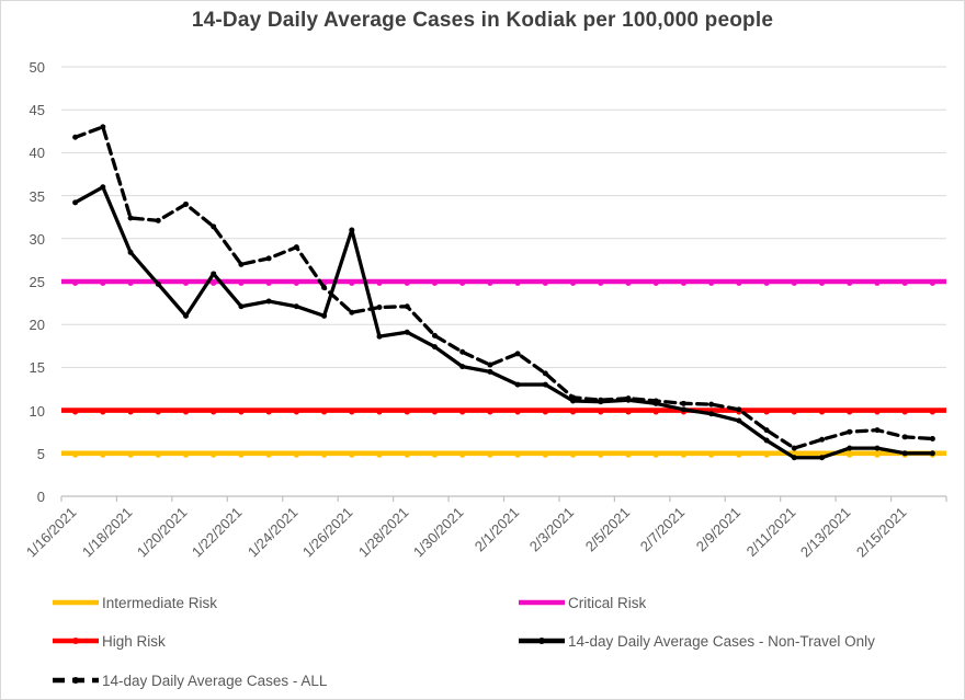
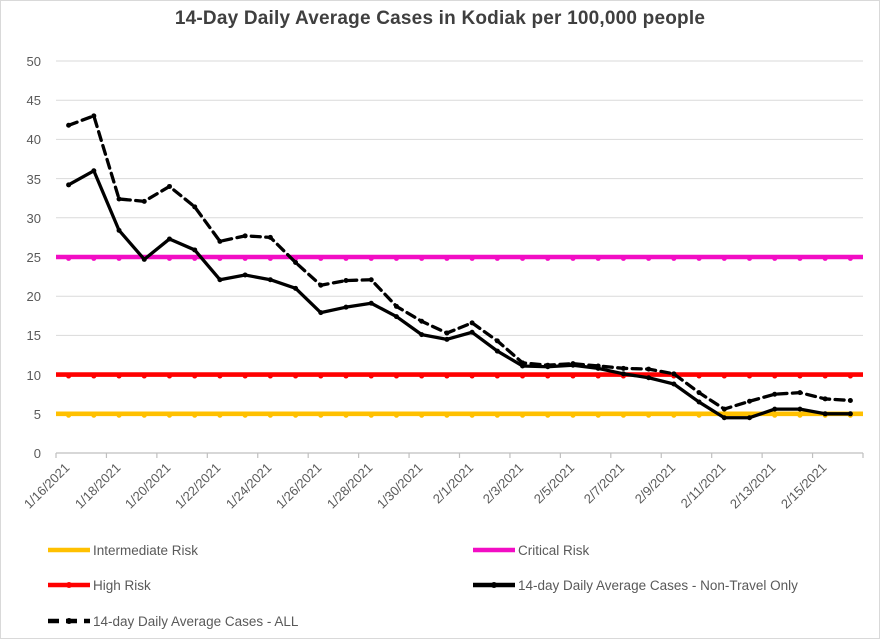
14-day Daily Average Cases - Non-Travel Only/1/20/2021: 21 -> 27
14-day Daily Average Cases - ALL/1/24/2021: 29 -> 28
14-day Daily Average Cases - Non-Travel Only/1/26/2021: 31 -> 18
14-day Daily Average Cases - Non-Travel Only/2/1/2021: 13 -> 15
